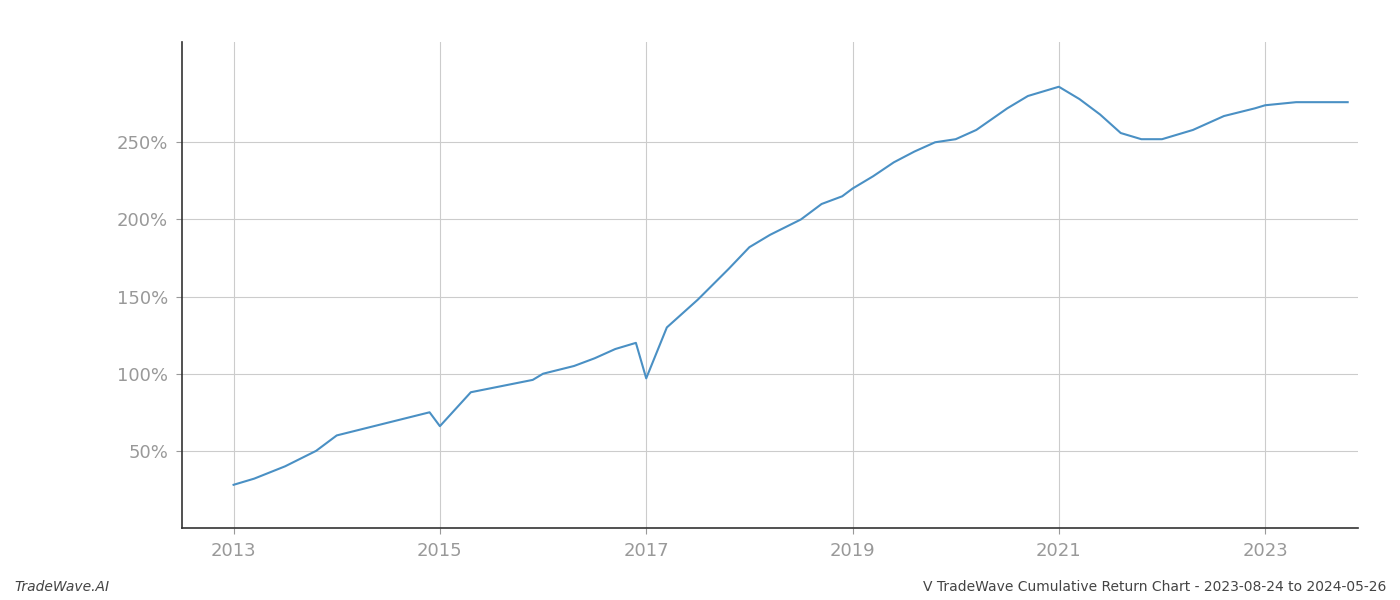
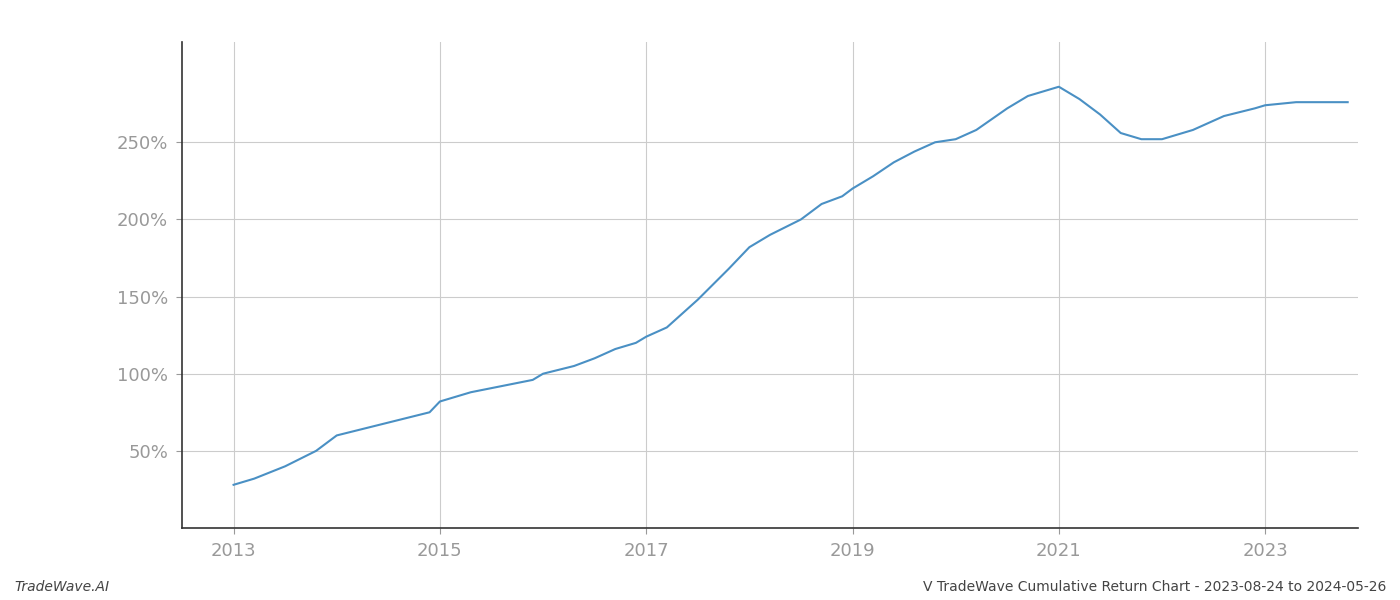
2015: 66% -> 82%
2017: 97% -> 124%
